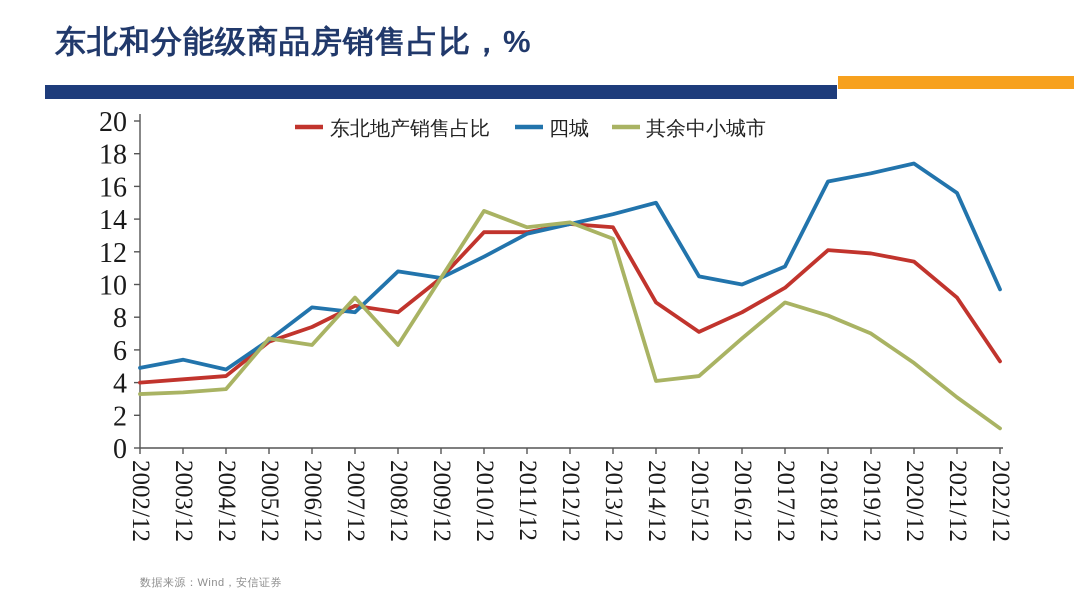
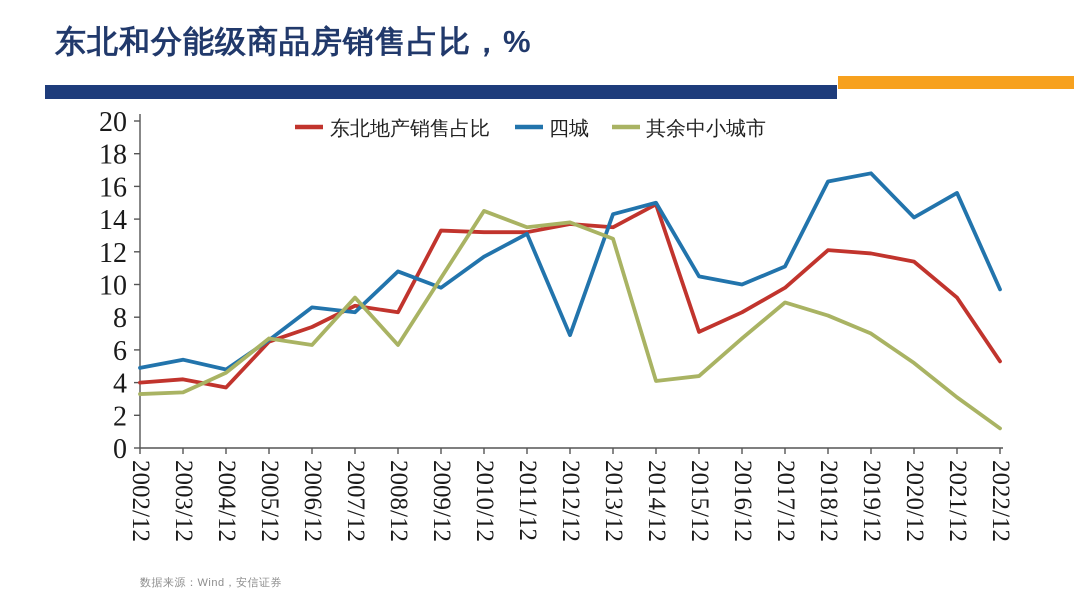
东北地产销售占比/2004/12: 4.4 -> 3.7
其余中小城市/2004/12: 3.6 -> 4.6
东北地产销售占比/2009/12: 10.4 -> 13.3
四城/2009/12: 10.4 -> 9.8
四城/2012/12: 13.7 -> 6.9
东北地产销售占比/2014/12: 8.9 -> 14.9
四城/2020/12: 17.4 -> 14.1
